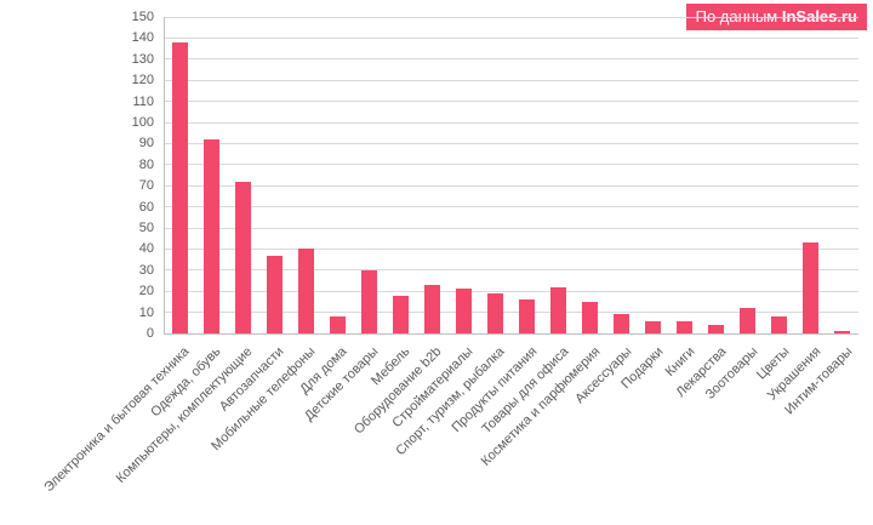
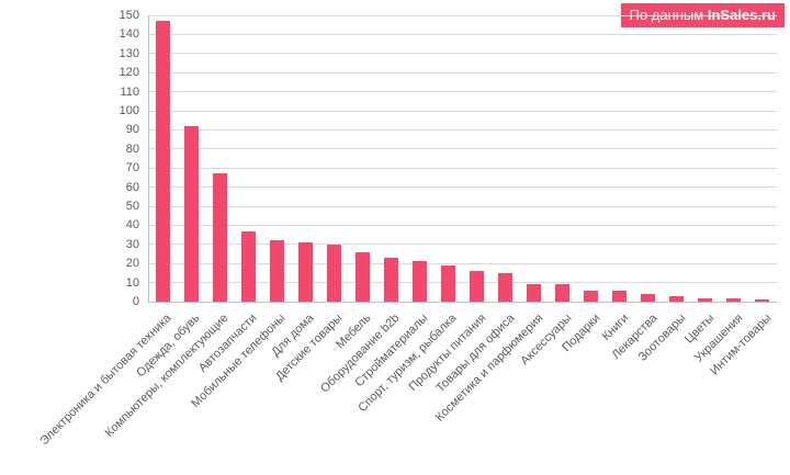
Электроника и бытовая техника: 138 -> 147
Компьютеры, комплектующие: 72 -> 67
Мобильные телефоны: 40 -> 32
Для дома: 8 -> 31
Мебель: 18 -> 26
Товары для офиса: 22 -> 15
Косметика и парфюмерия: 15 -> 9
Зоотовары: 12 -> 3
Цветы: 8 -> 2
Украшения: 43 -> 2
